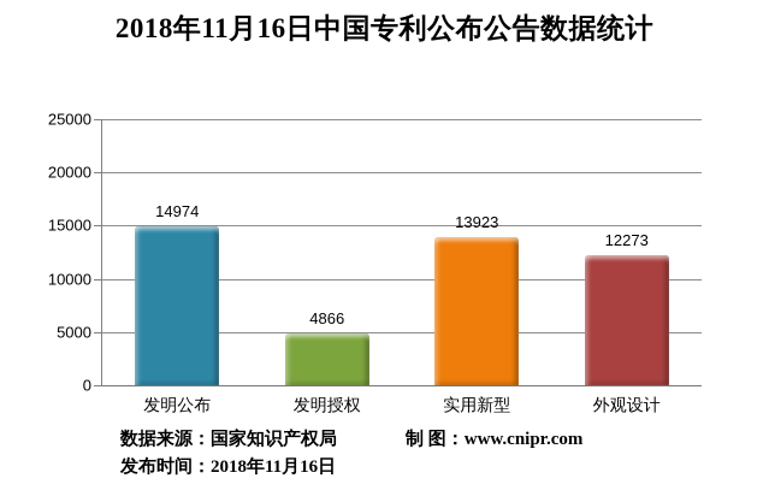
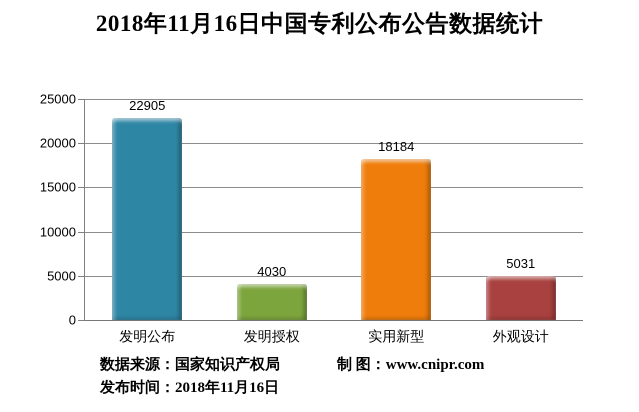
发明公布: 14974 -> 22905
发明授权: 4866 -> 4030
实用新型: 13923 -> 18184
外观设计: 12273 -> 5031
